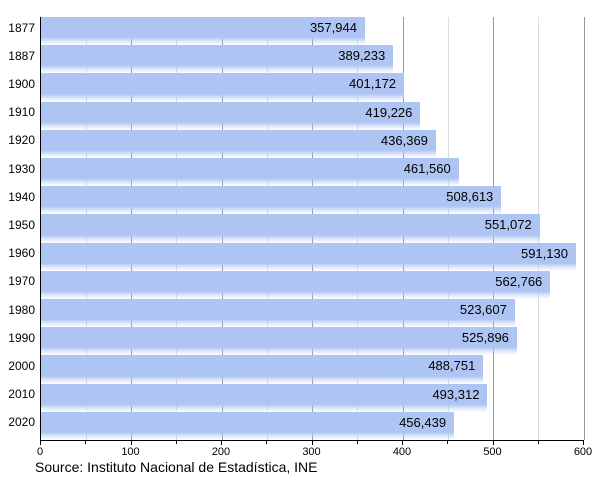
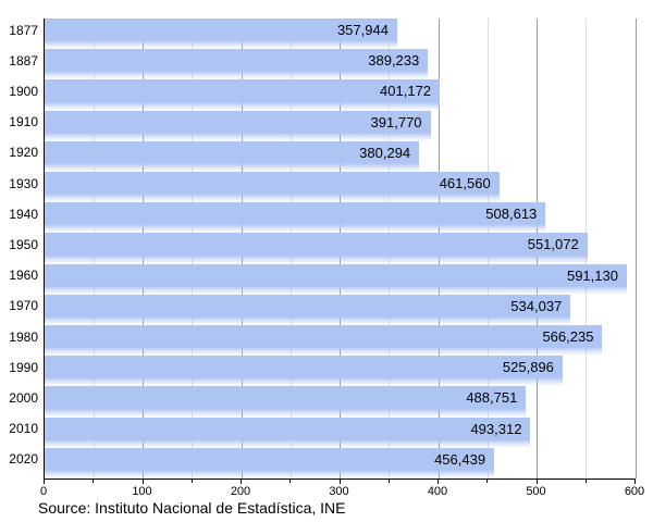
1910: 419,226 -> 391,770
1920: 436,369 -> 380,294
1970: 562,766 -> 534,037
1980: 523,607 -> 566,235
